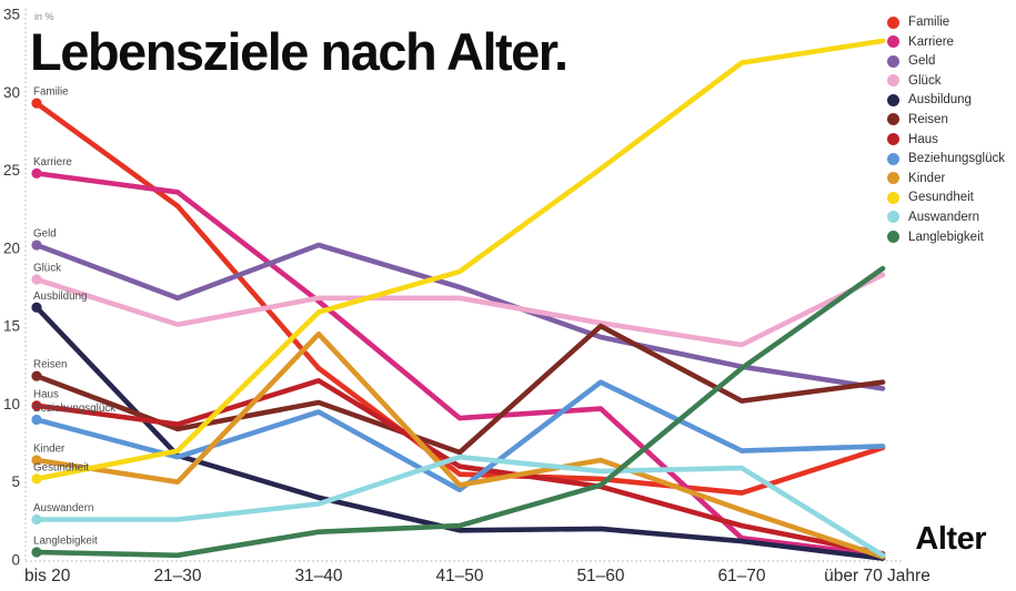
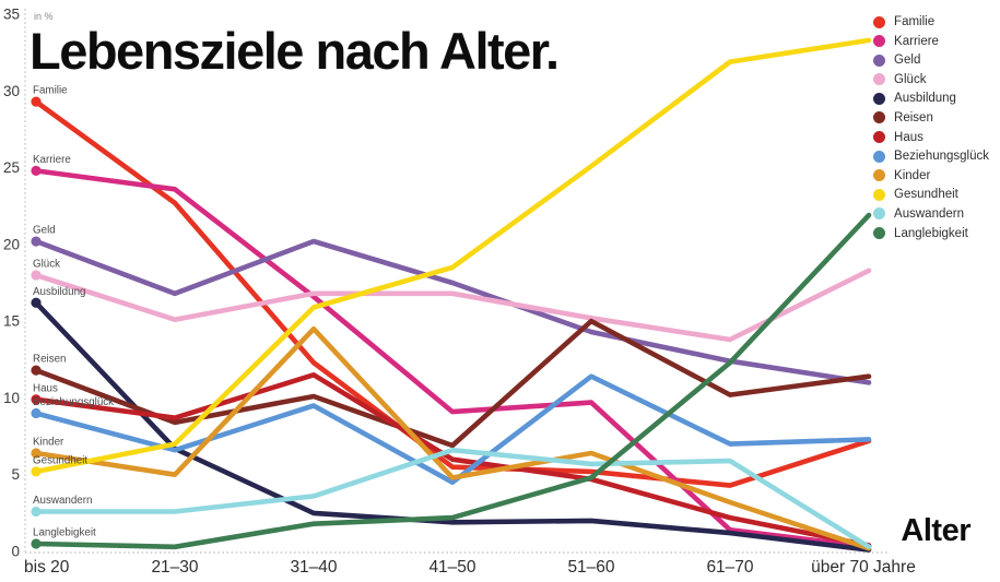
Ausbildung/31–40: 4.0 -> 2.5
Langlebigkeit/über 70 Jahre: 18.7 -> 21.9
